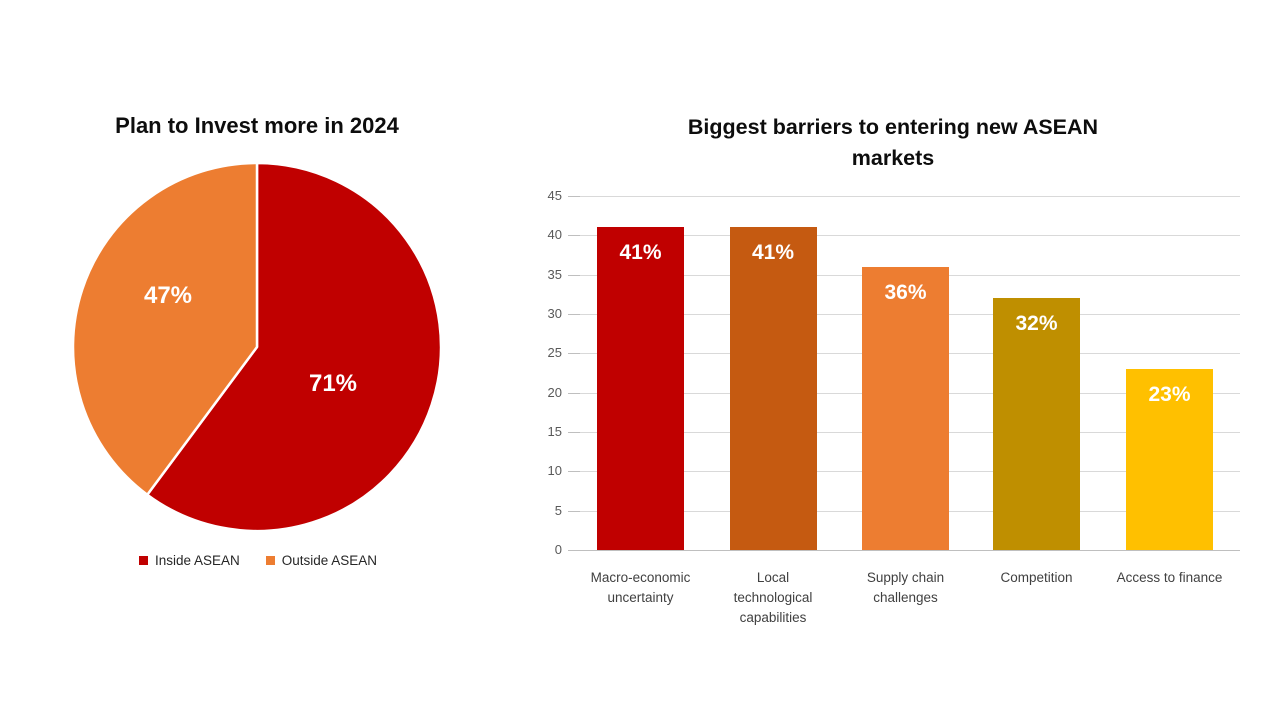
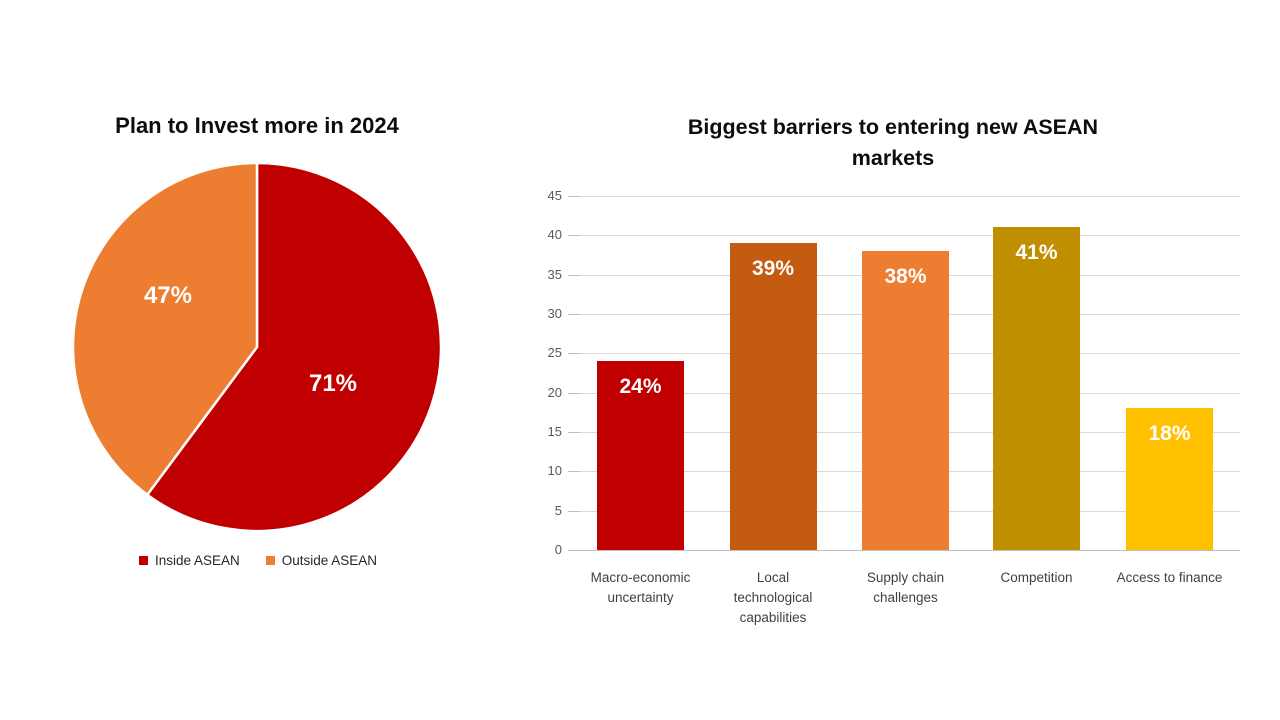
Biggest barriers to entering new ASEAN markets/Macro-economic uncertainty: 41% -> 24%
Biggest barriers to entering new ASEAN markets/Local technological capabilities: 41% -> 39%
Biggest barriers to entering new ASEAN markets/Supply chain challenges: 36% -> 38%
Biggest barriers to entering new ASEAN markets/Competition: 32% -> 41%
Biggest barriers to entering new ASEAN markets/Access to finance: 23% -> 18%
